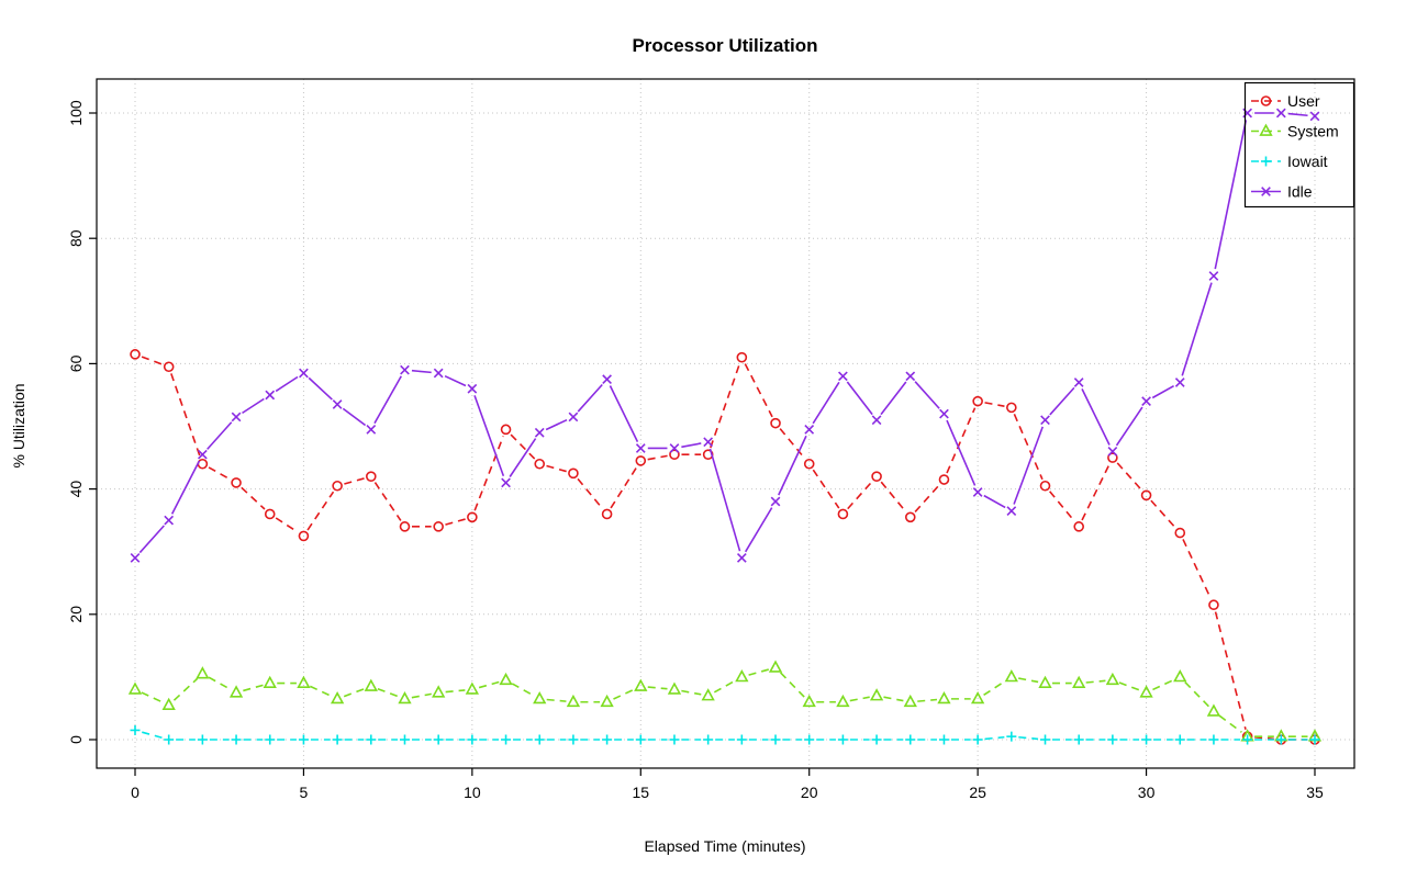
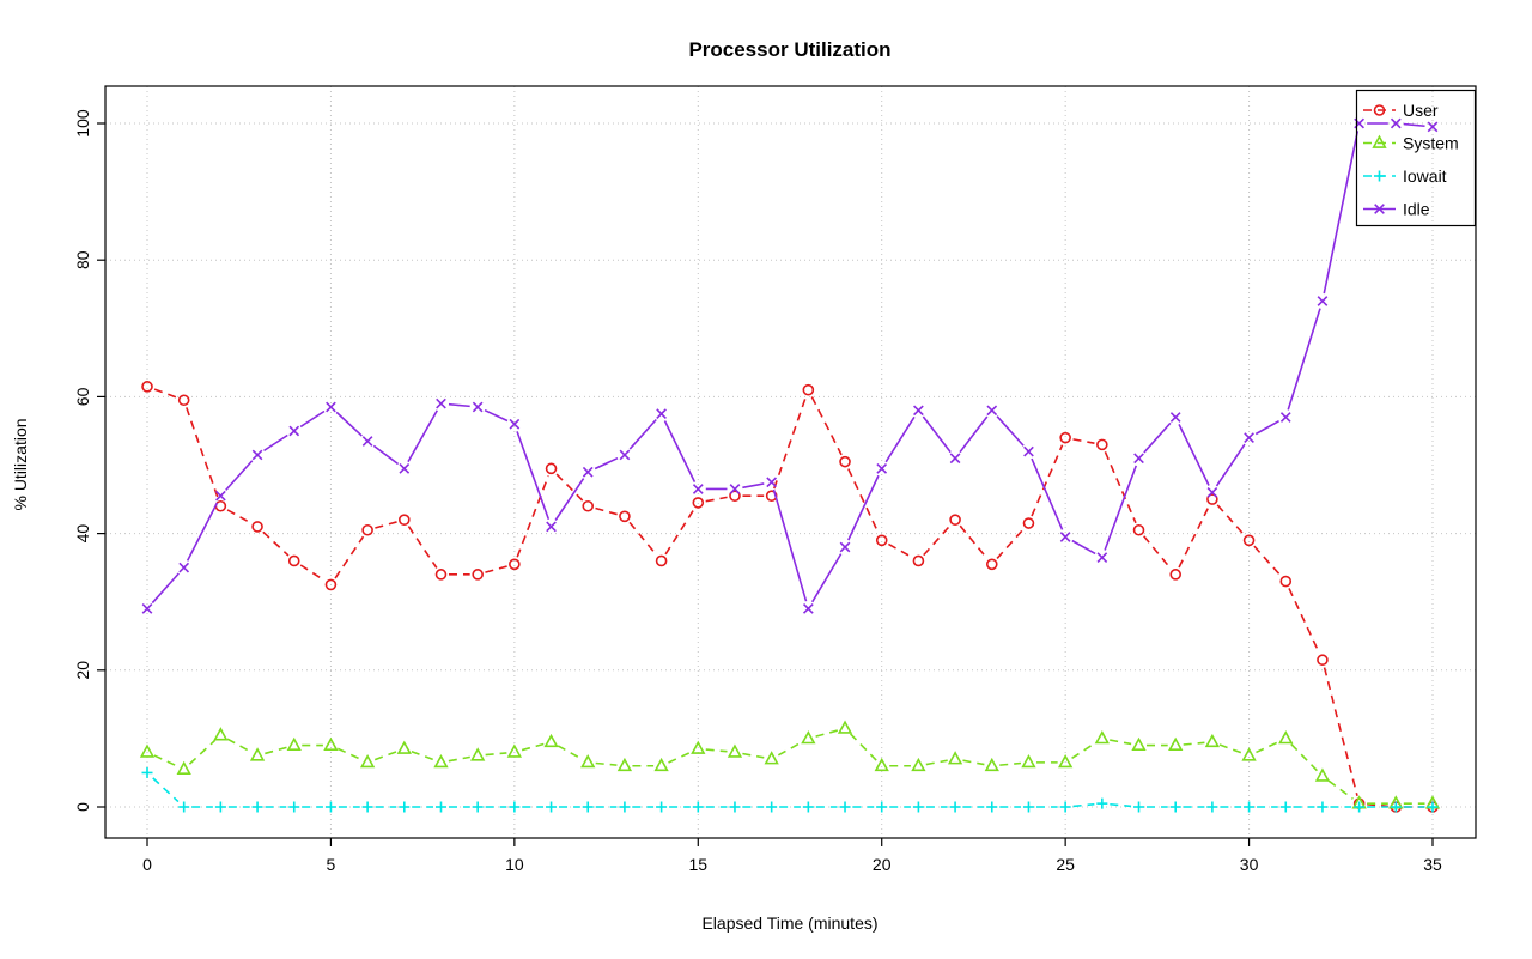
Iowait/0: 2 -> 5
User/20: 44 -> 39
